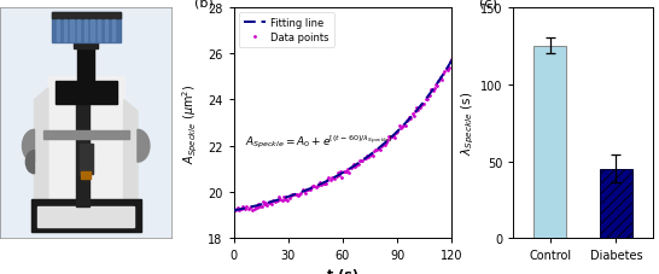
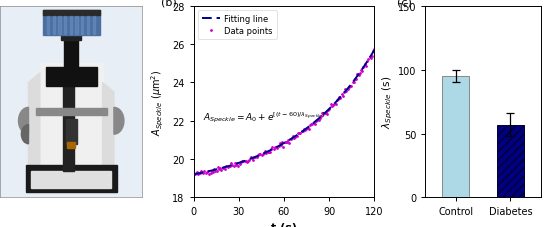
Control: 125 -> 95
Diabetes: 45 -> 57
